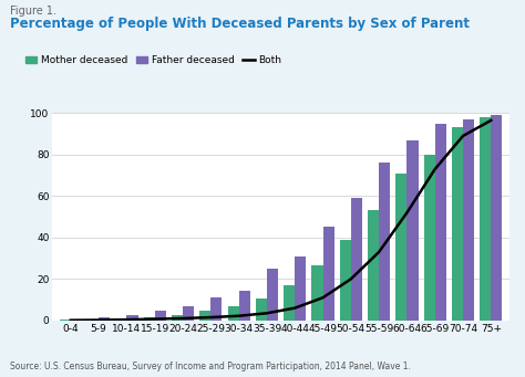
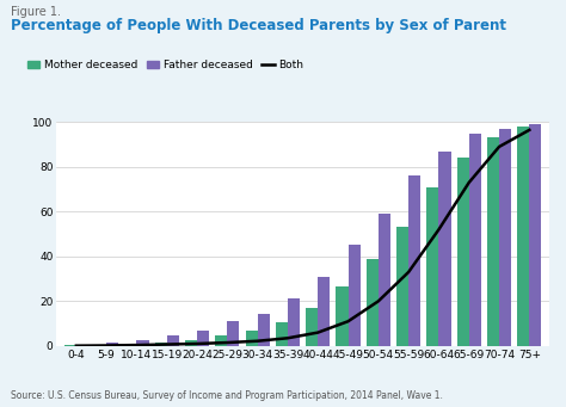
Father deceased/35-39: 25 -> 22
Mother deceased/65-69: 80 -> 84
